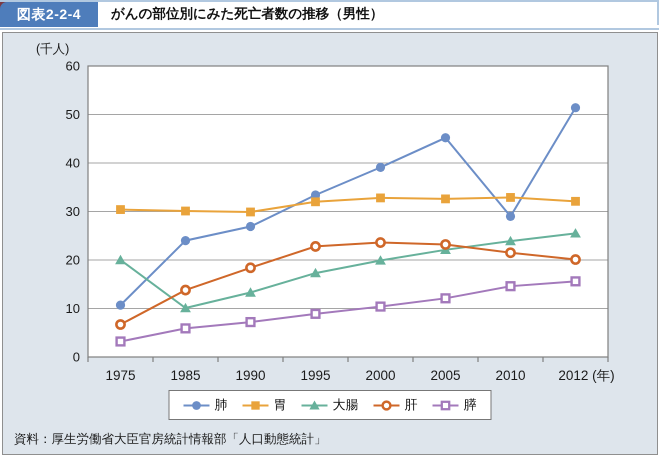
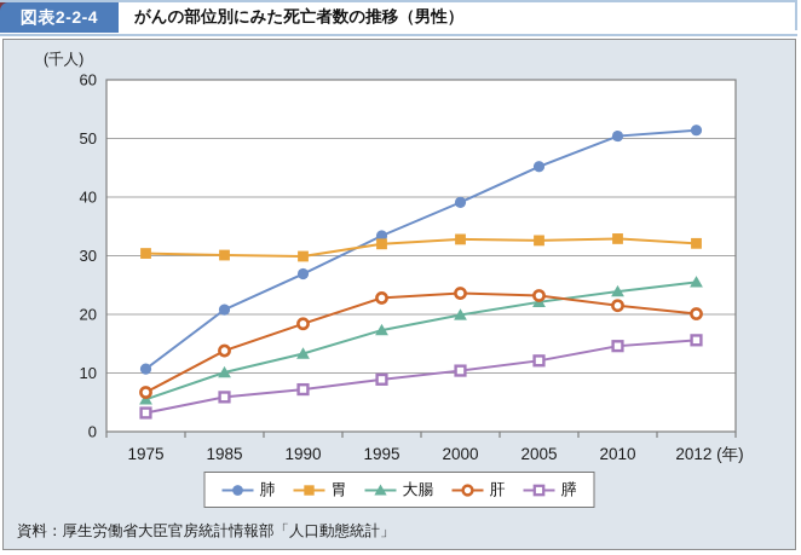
大腸/1975: 20 -> 6
肺/1985: 24 -> 21
肺/2010: 29 -> 50
